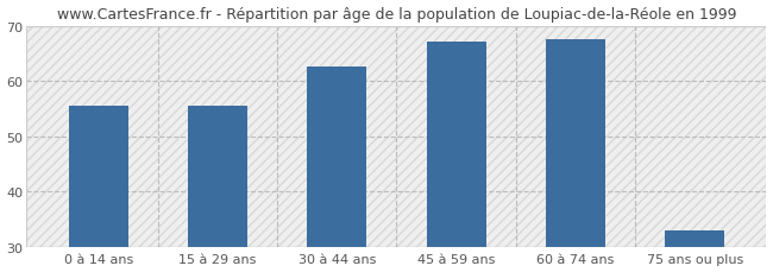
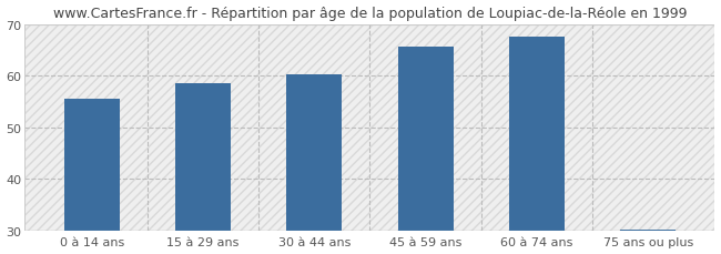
15 à 29 ans: 55.5 -> 58.5
30 à 44 ans: 62.5 -> 60.2
45 à 59 ans: 67.0 -> 65.5
75 ans ou plus: 33.0 -> 30.1
